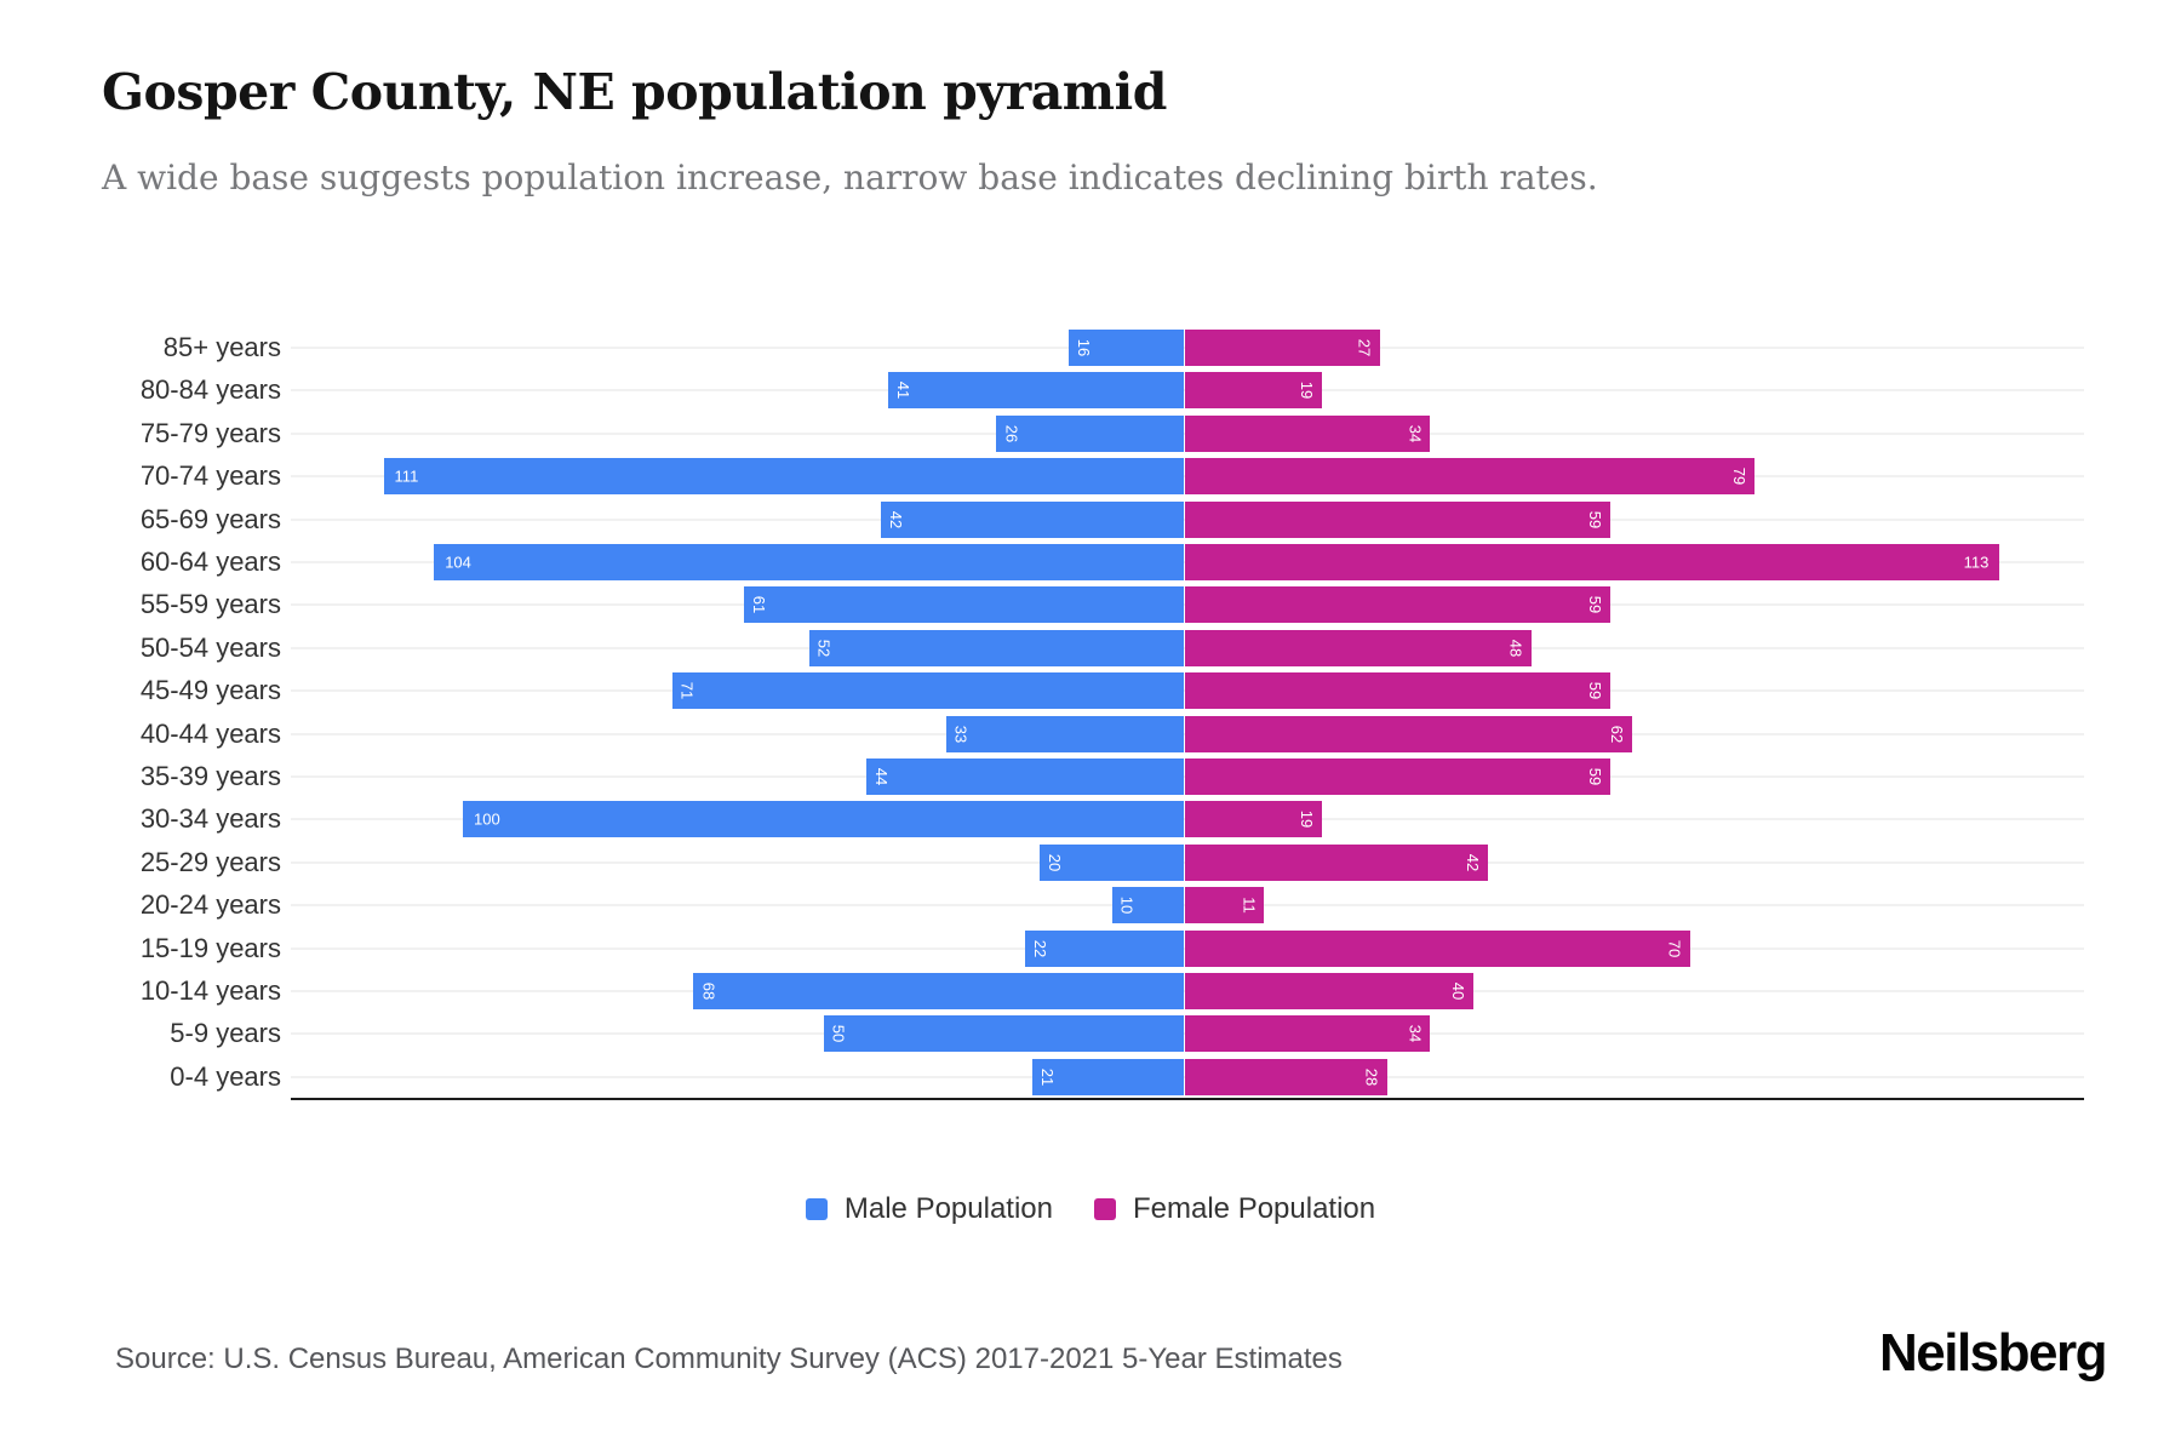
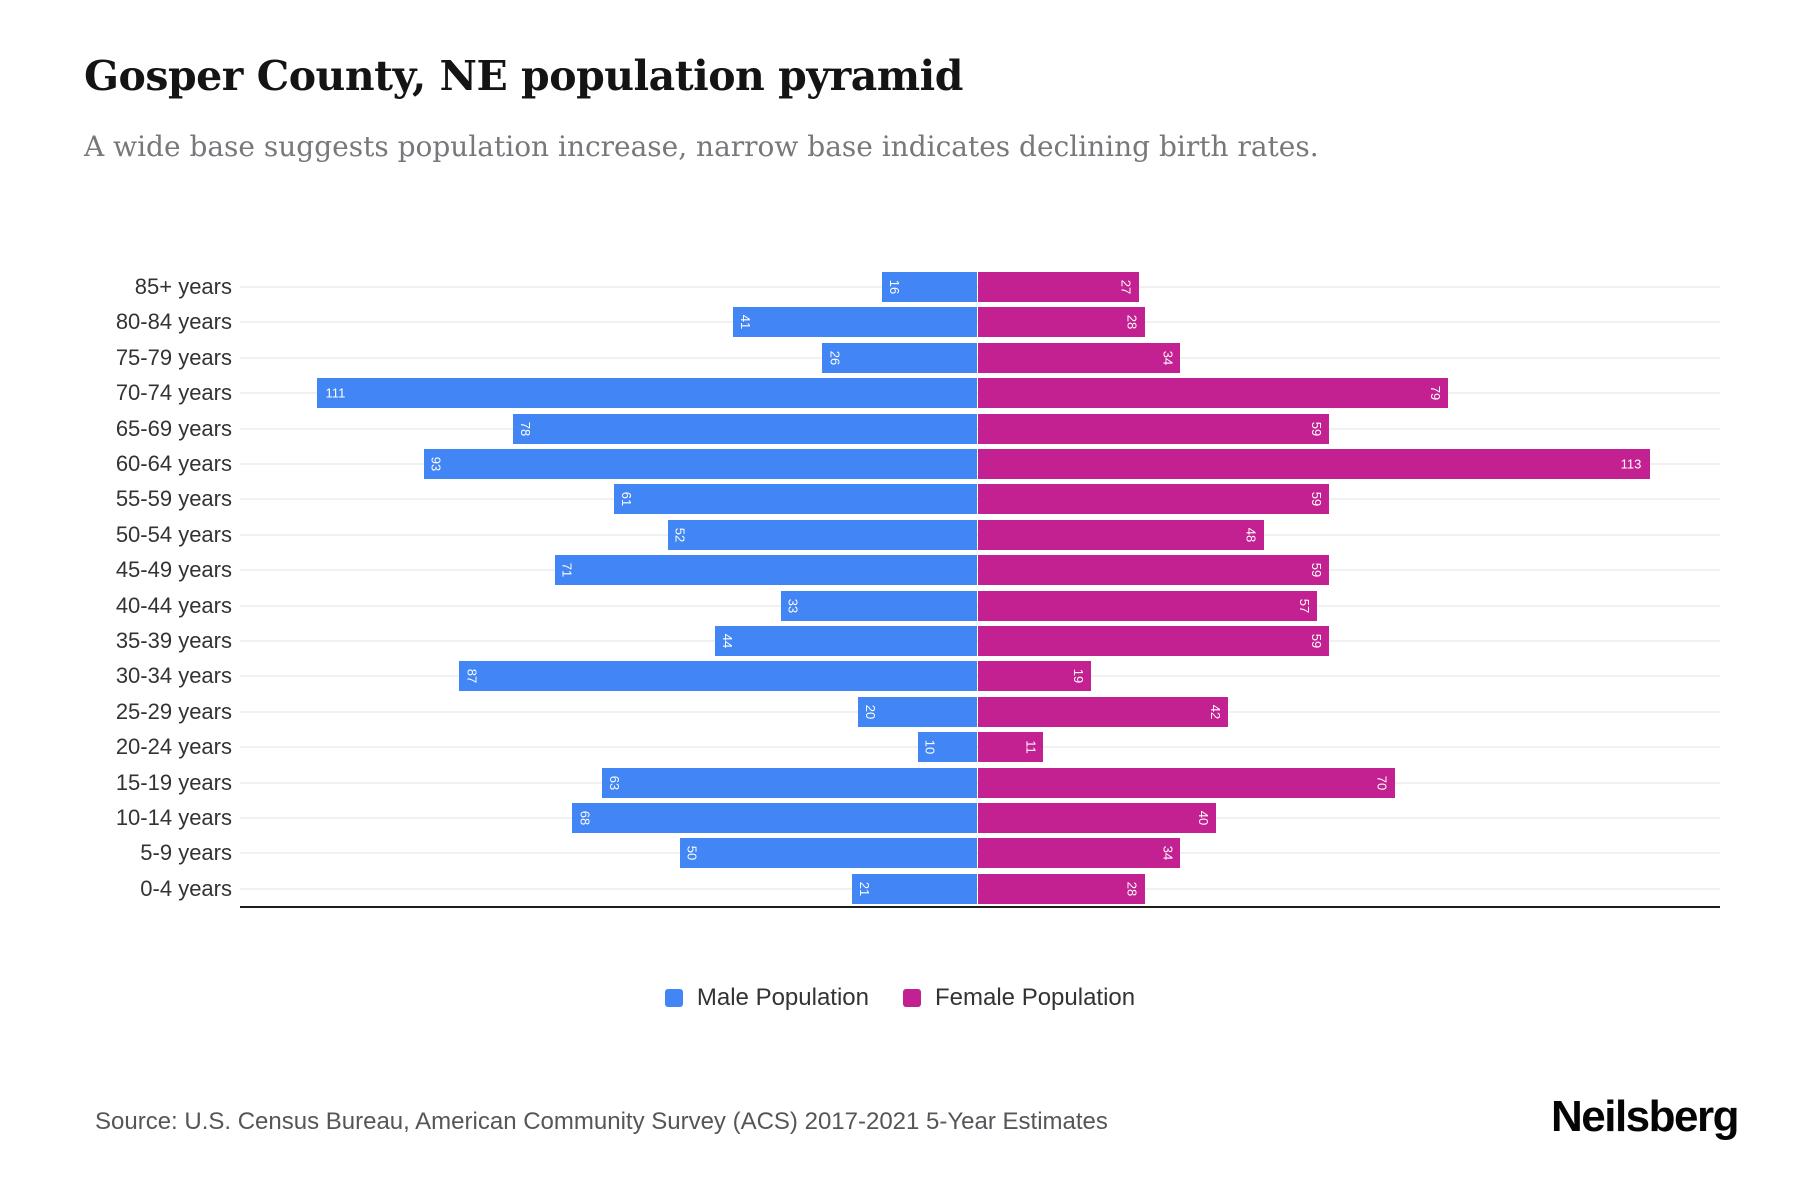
Female Population/80-84 years: 19 -> 28
Male Population/65-69 years: 42 -> 78
Male Population/60-64 years: 104 -> 93
Female Population/40-44 years: 62 -> 57
Male Population/30-34 years: 100 -> 87
Male Population/15-19 years: 22 -> 63
